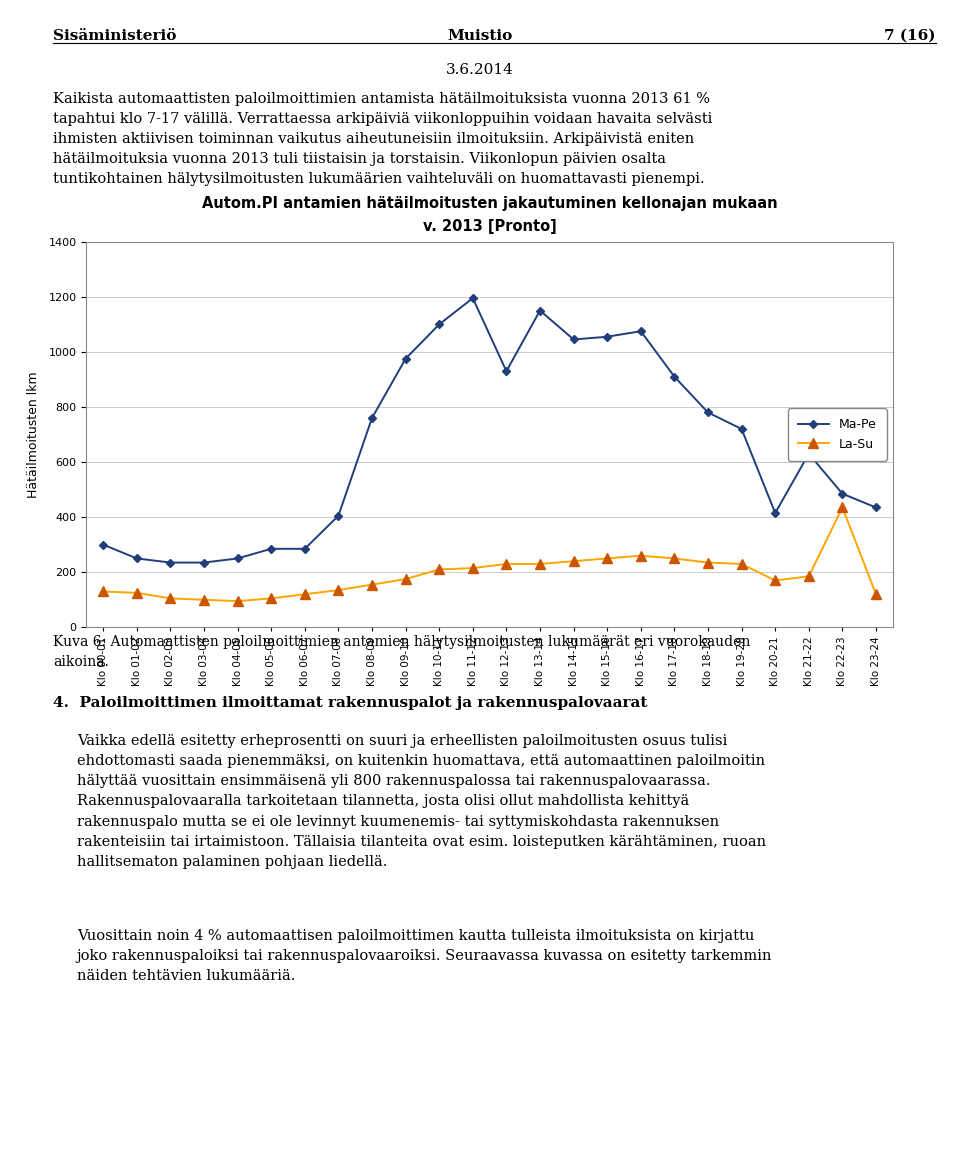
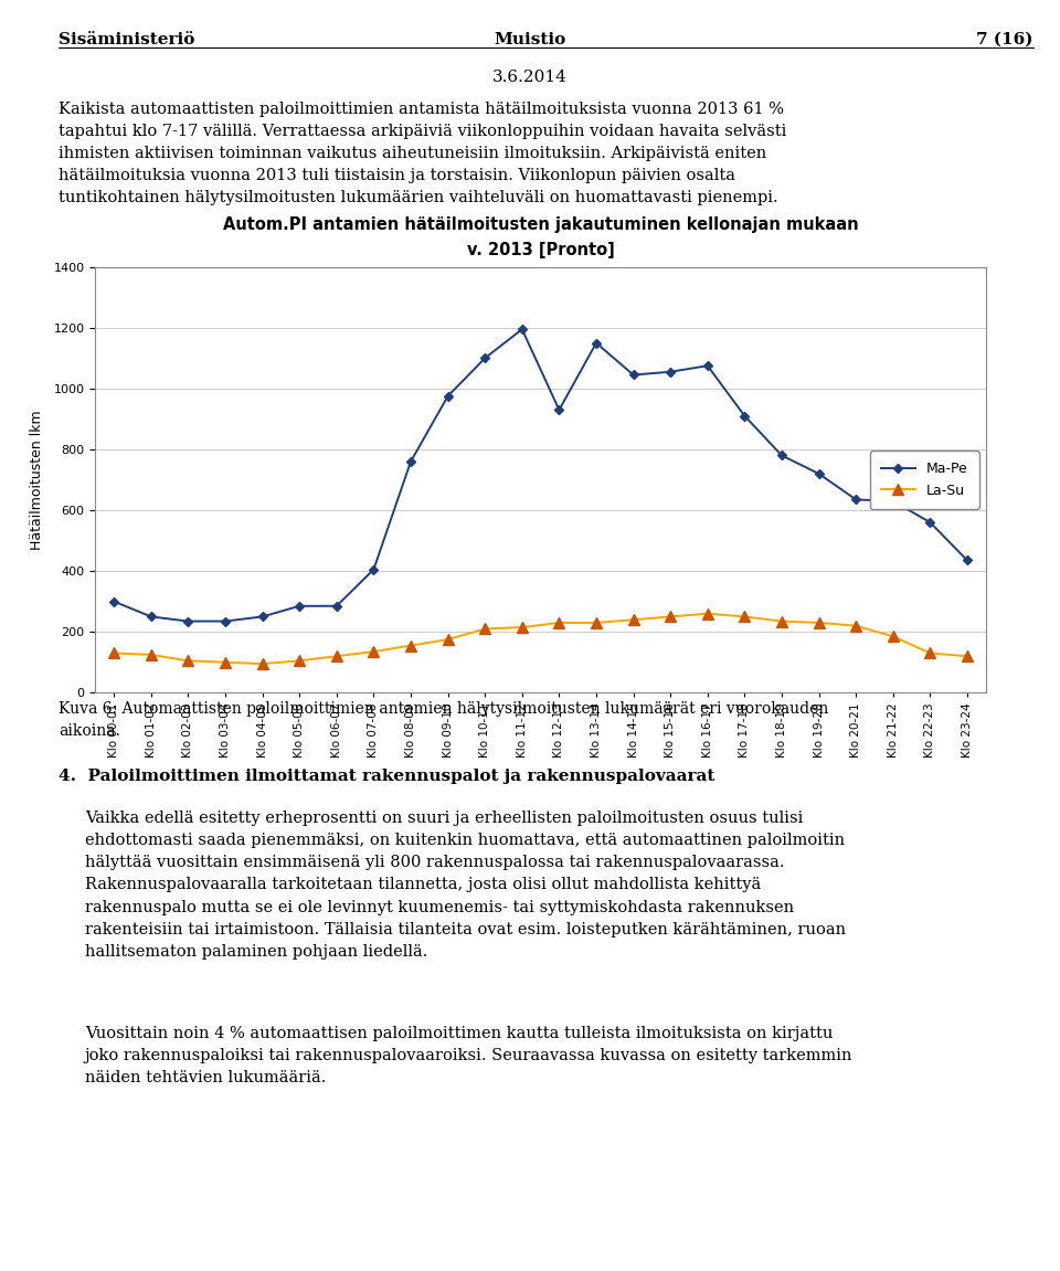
Ma-Pe/Klo 20-21: 415 -> 635
La-Su/Klo 20-21: 170 -> 220
Ma-Pe/Klo 22-23: 485 -> 560
La-Su/Klo 22-23: 435 -> 130
